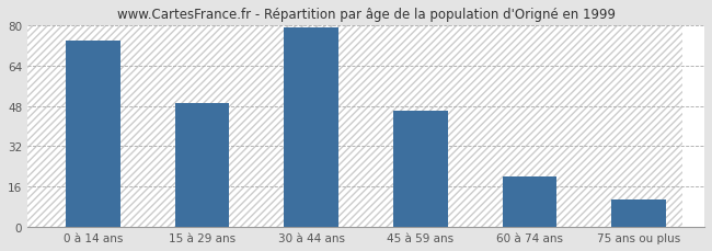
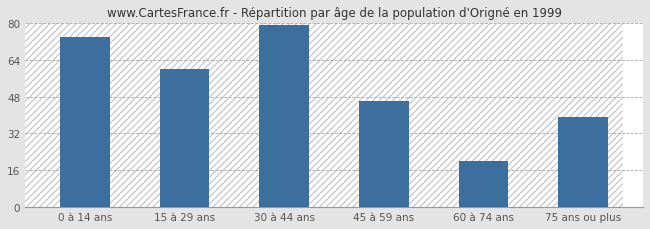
15 à 29 ans: 49 -> 60
75 ans ou plus: 11 -> 39
